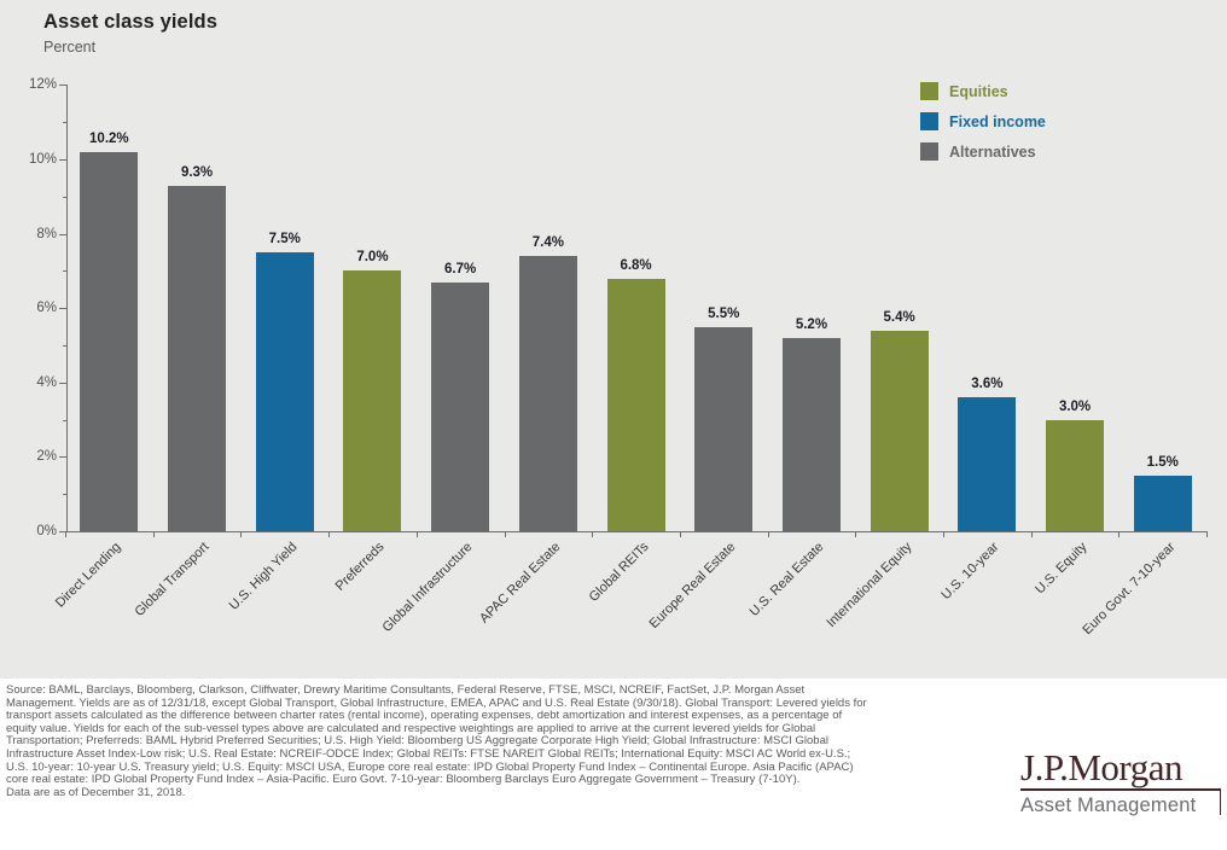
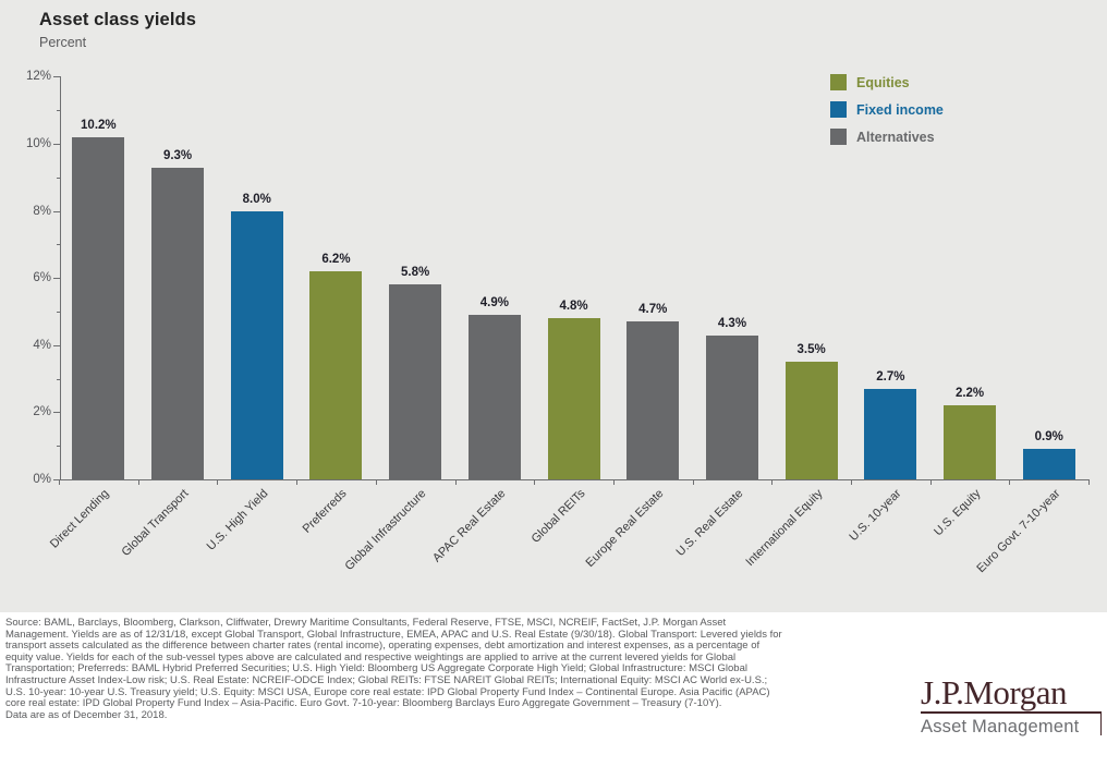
U.S. High Yield: 7.5% -> 8.0%
Preferreds: 7.0% -> 6.2%
Global Infrastructure: 6.7% -> 5.8%
APAC Real Estate: 7.4% -> 4.9%
Global REITs: 6.8% -> 4.8%
Europe Real Estate: 5.5% -> 4.7%
U.S. Real Estate: 5.2% -> 4.3%
International Equity: 5.4% -> 3.5%
U.S. 10-year: 3.6% -> 2.7%
U.S. Equity: 3.0% -> 2.2%
Euro Govt. 7-10-year: 1.5% -> 0.9%
